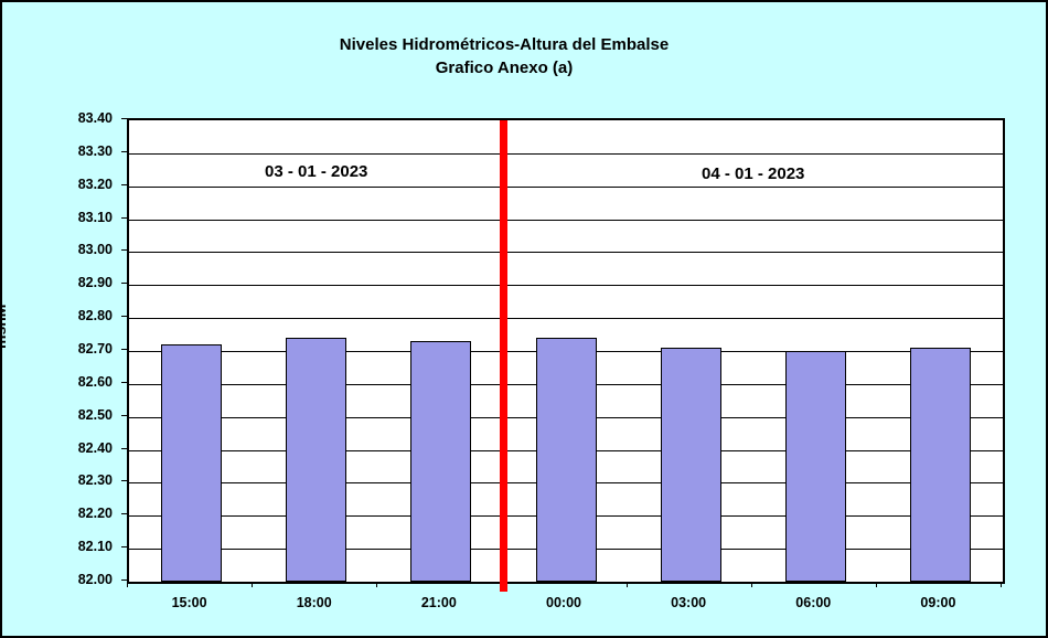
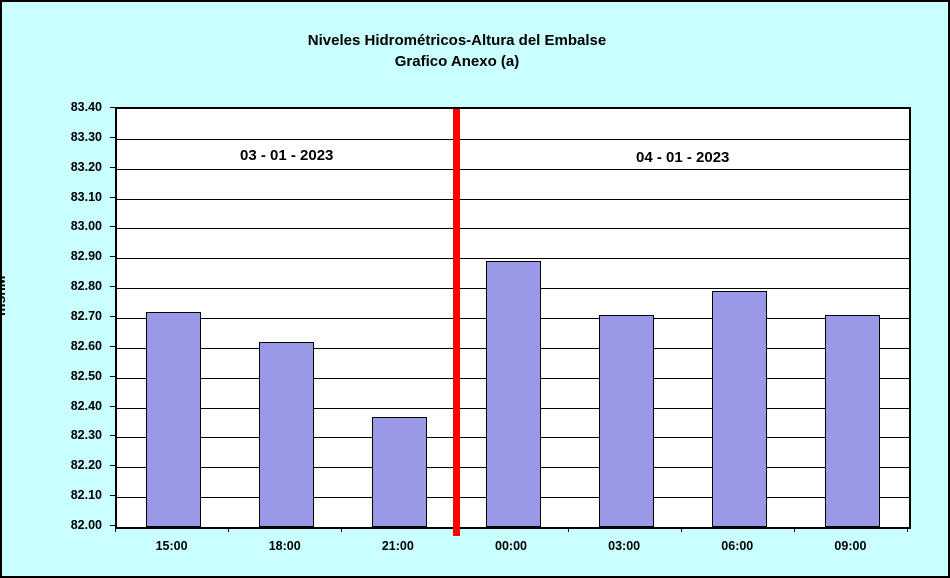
18:00: 82.74 -> 82.62
21:00: 82.73 -> 82.37
00:00: 82.74 -> 82.89
06:00: 82.70 -> 82.79
